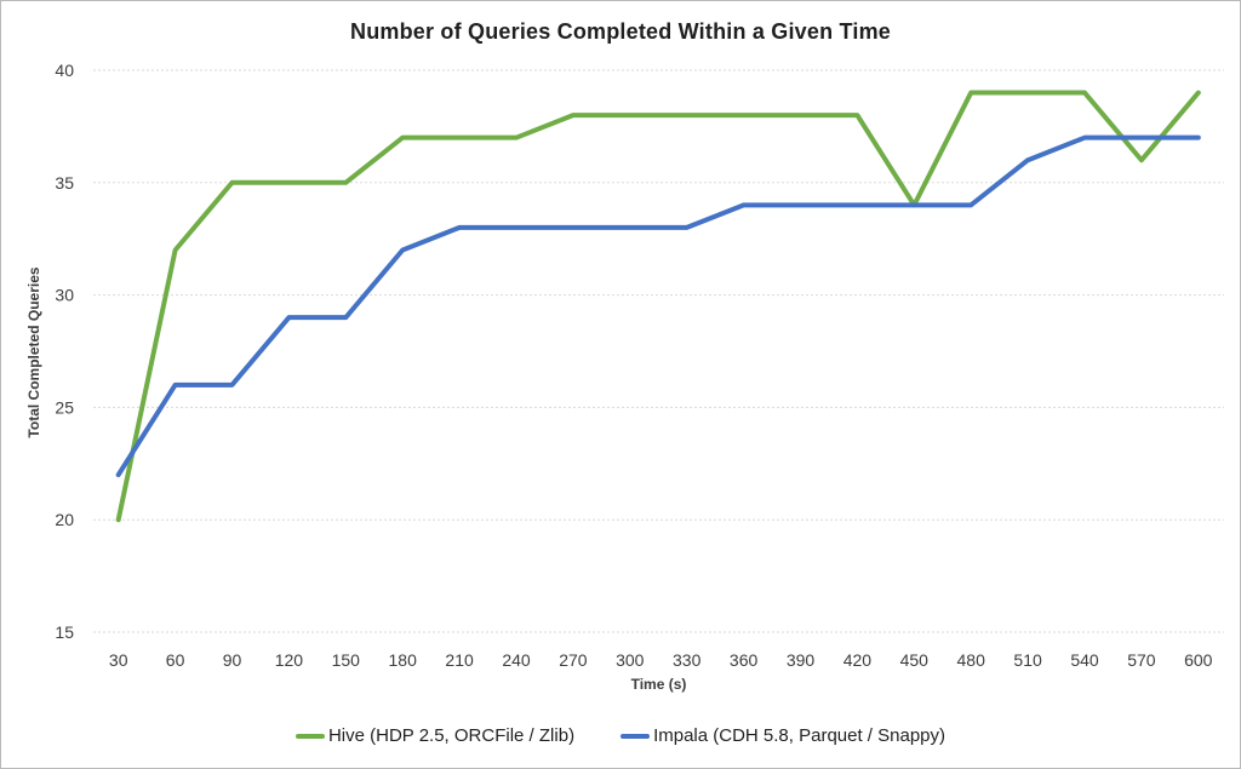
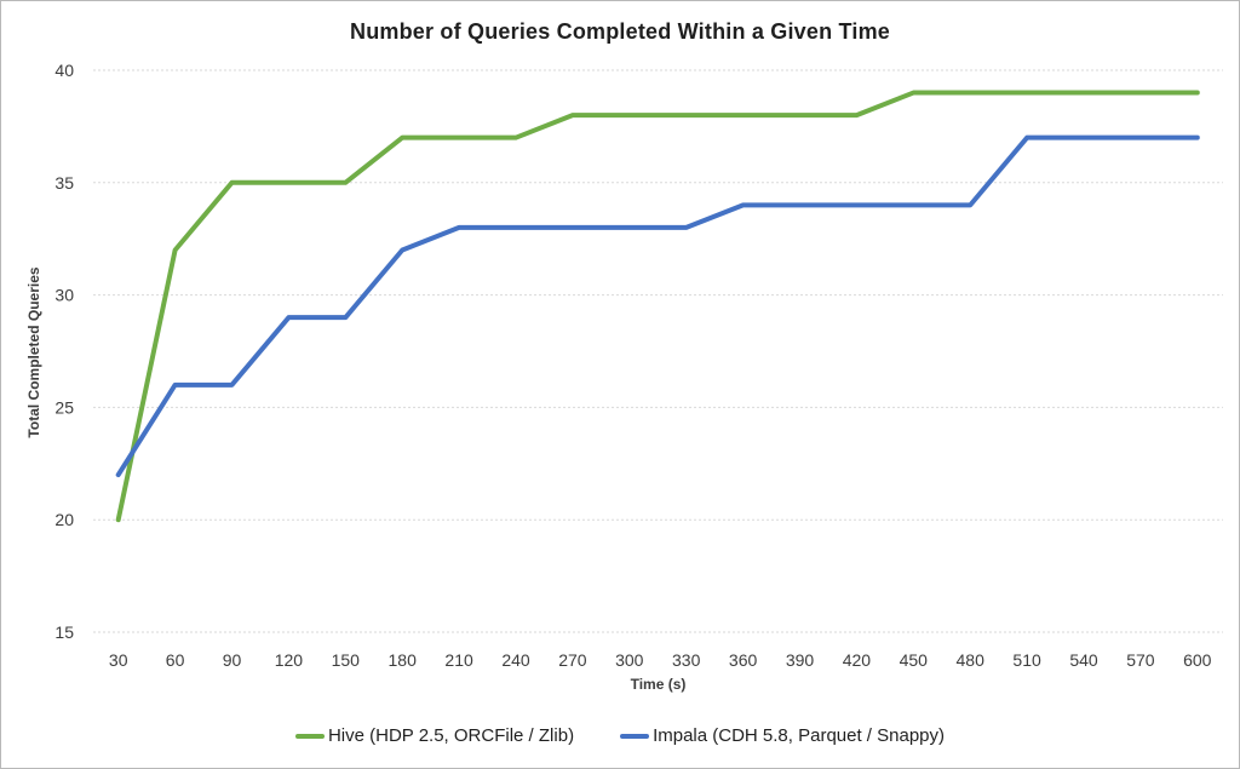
Hive (HDP 2.5, ORCFile / Zlib)/450: 34 -> 39
Impala (CDH 5.8, Parquet / Snappy)/510: 36 -> 37
Hive (HDP 2.5, ORCFile / Zlib)/570: 36 -> 39
